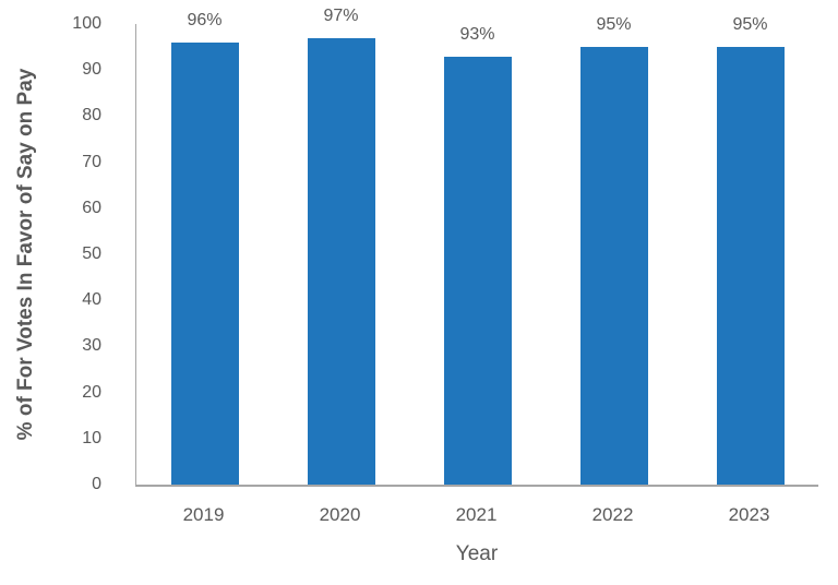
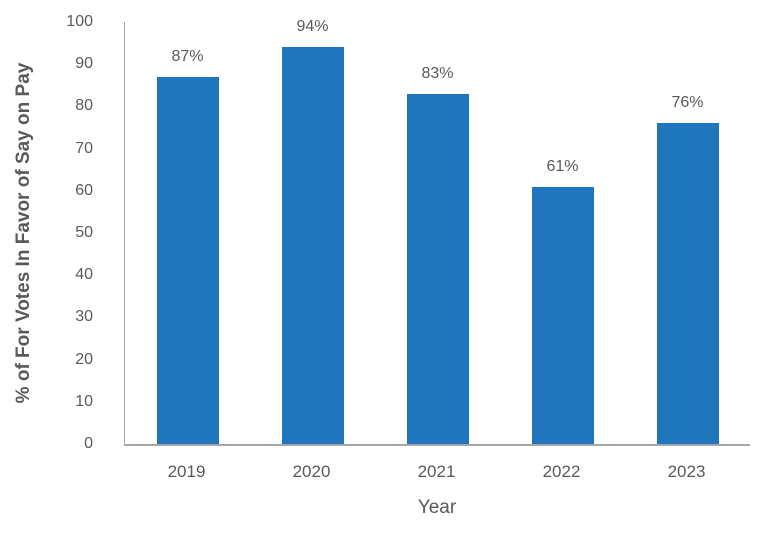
2019: 96% -> 87%
2020: 97% -> 94%
2021: 93% -> 83%
2022: 95% -> 61%
2023: 95% -> 76%
